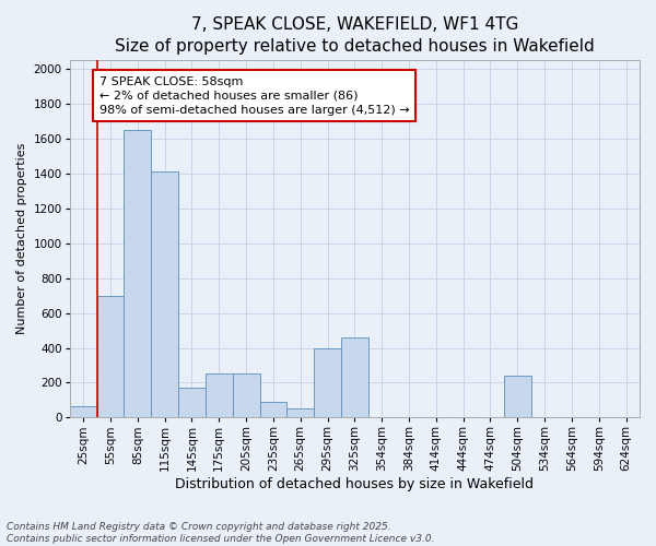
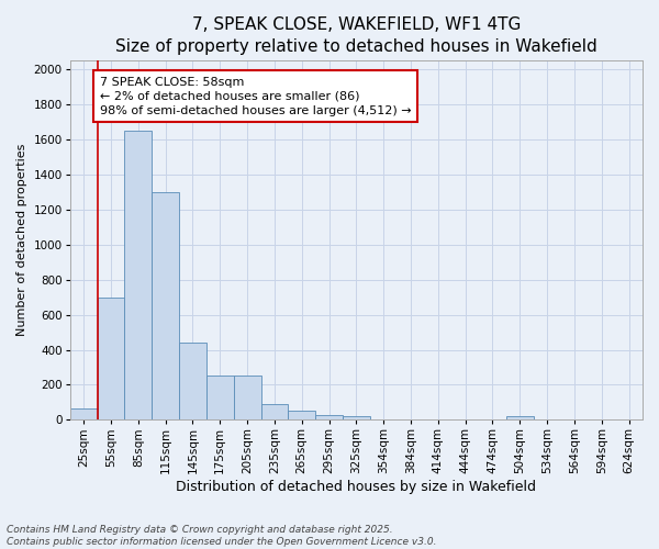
115sqm: 1410 -> 1300
145sqm: 170 -> 440
295sqm: 400 -> 20
325sqm: 460 -> 20
504sqm: 240 -> 20
